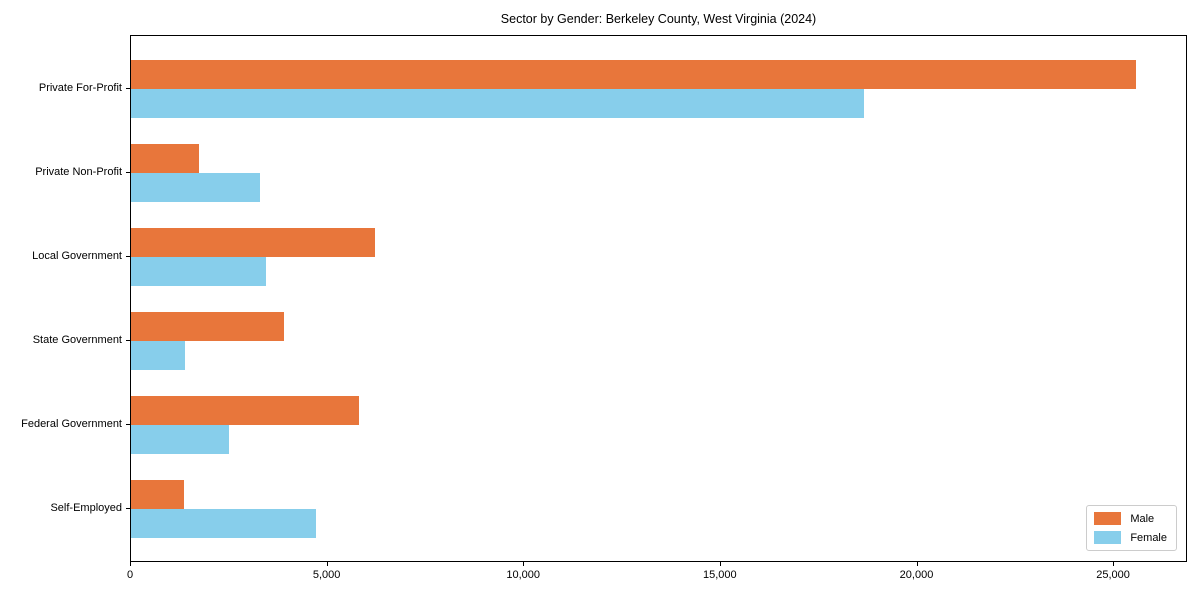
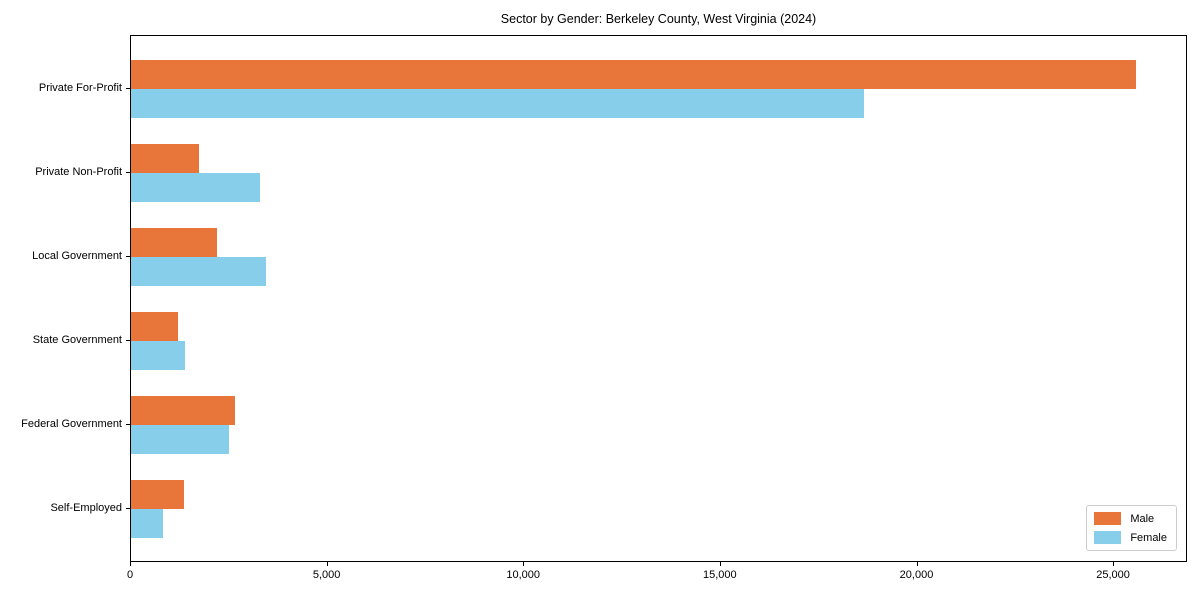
Male/Local Government: 6200 -> 2200
Male/State Government: 3900 -> 1200
Male/Federal Government: 5800 -> 2600
Female/Self-Employed: 4700 -> 800
